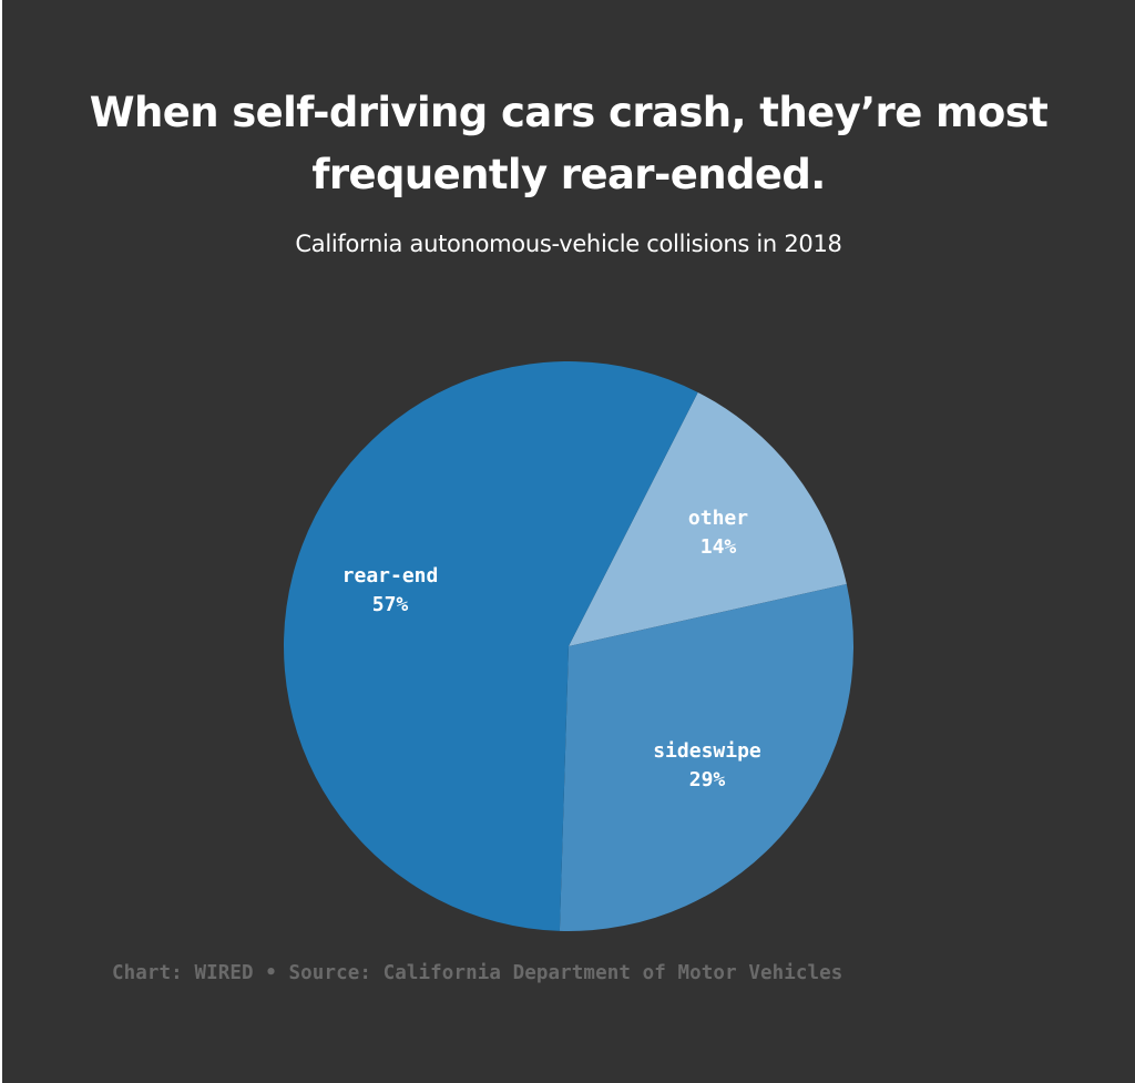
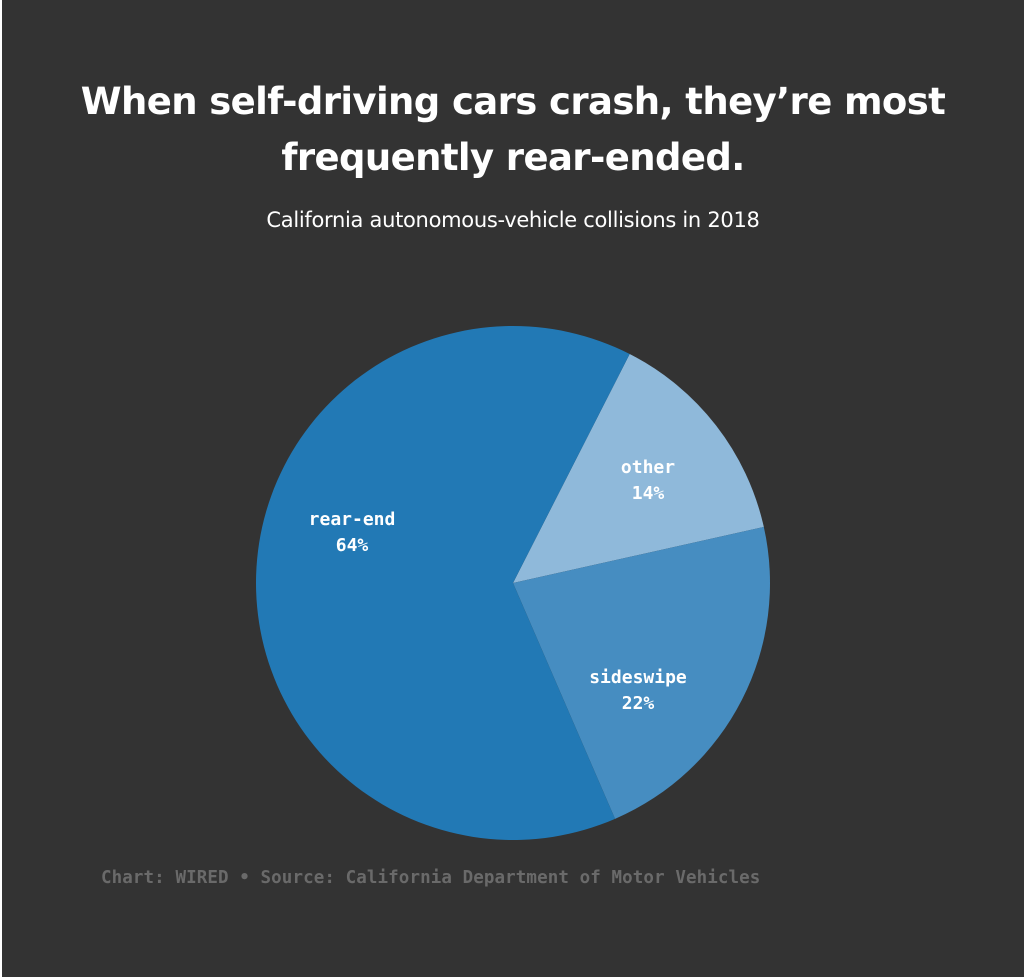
sideswipe: 29% -> 22%
rear-end: 57% -> 64%
